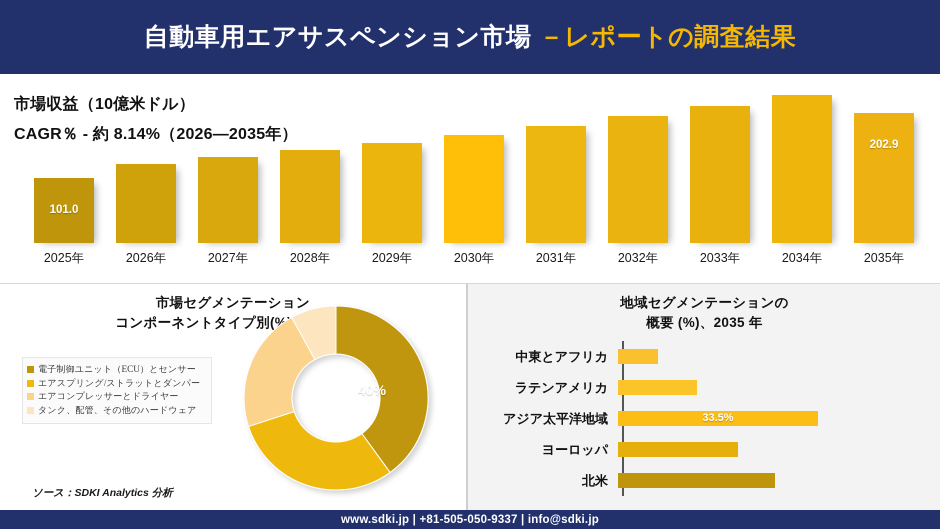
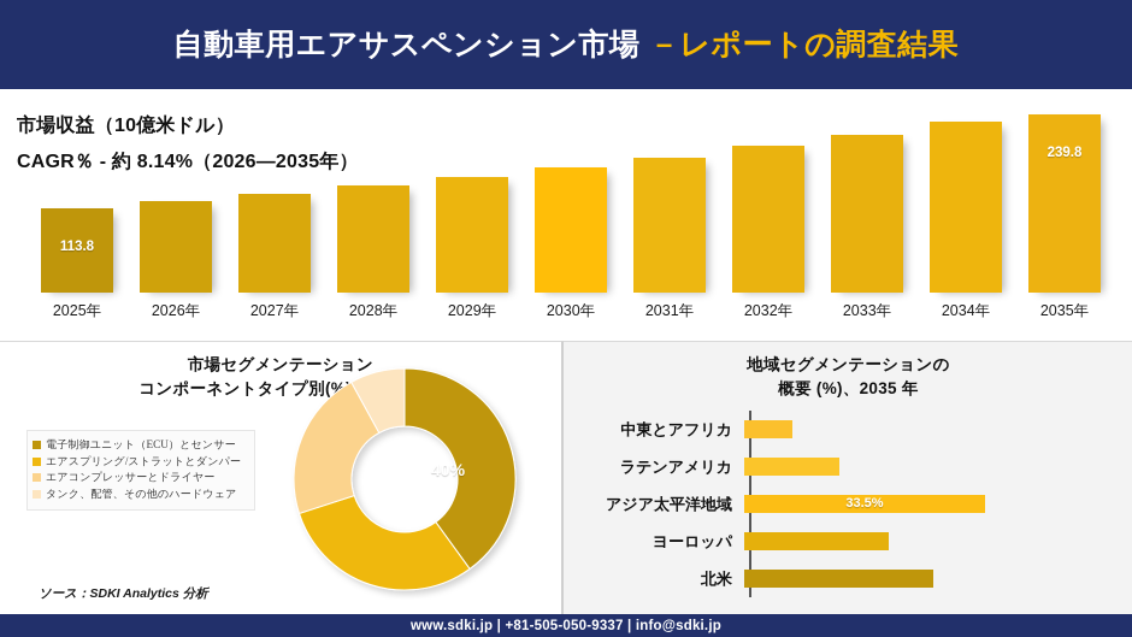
市場収益（10億米ドル）/2025年: 101.0 -> 113.8
市場収益（10億米ドル）/2035年: 202.9 -> 239.8
